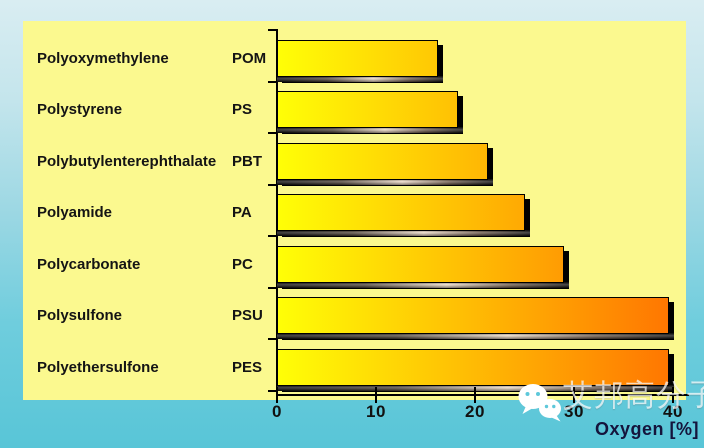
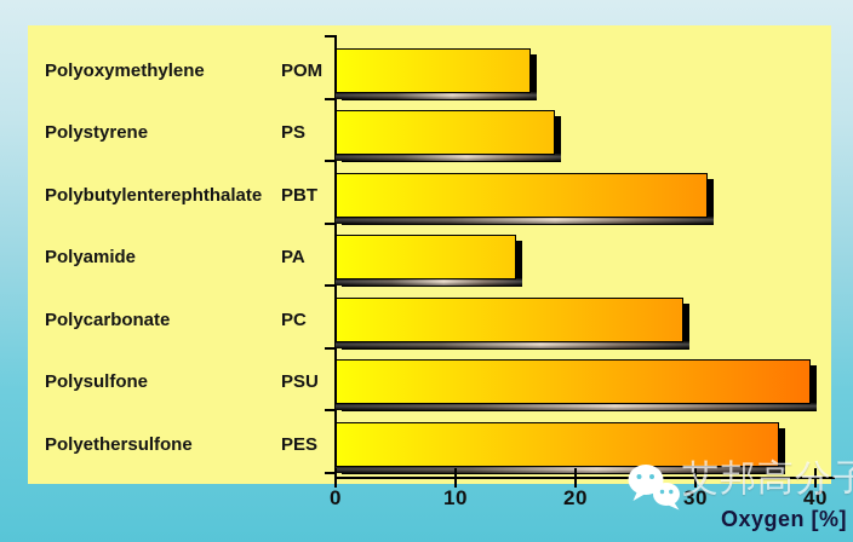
Polybutylenterephthalate: 21 -> 31
Polyamide: 25 -> 15
Polyethersulfone: 40 -> 37
